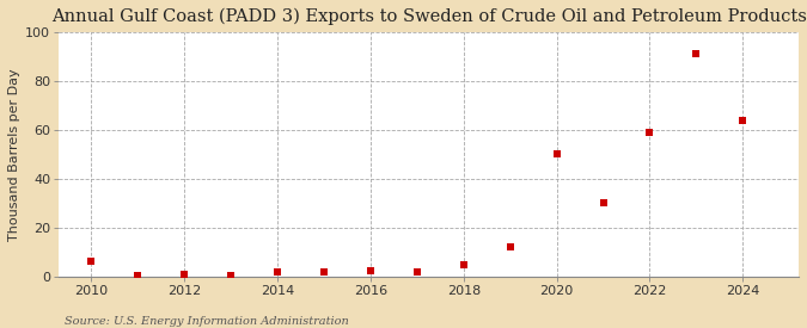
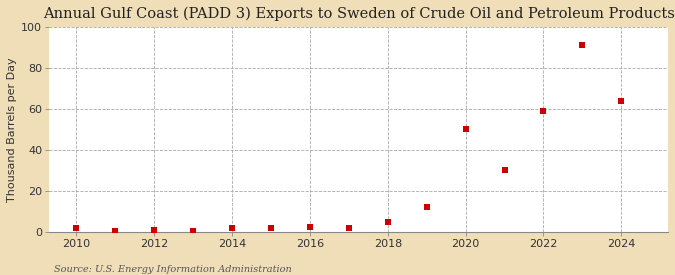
2010: 6.5 -> 2.0
